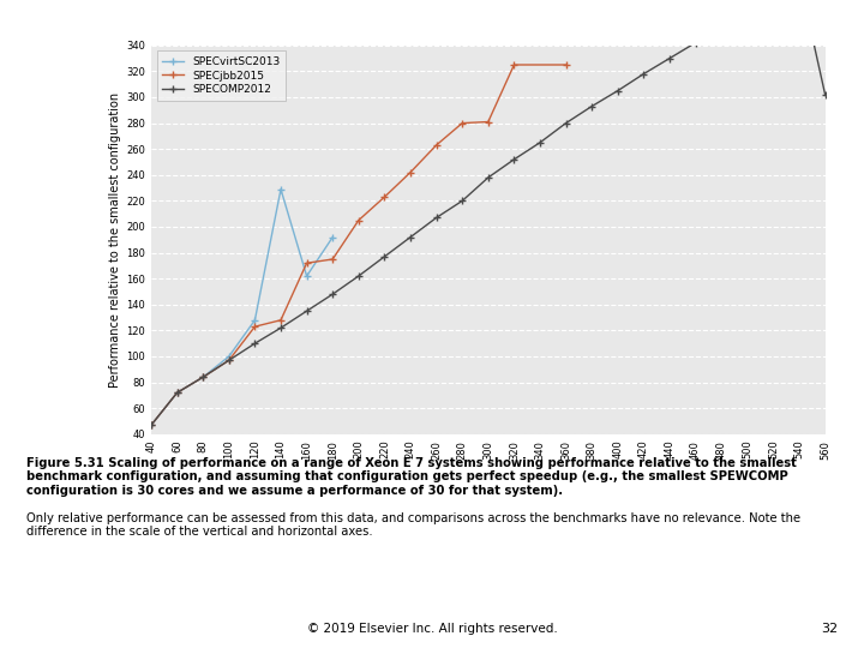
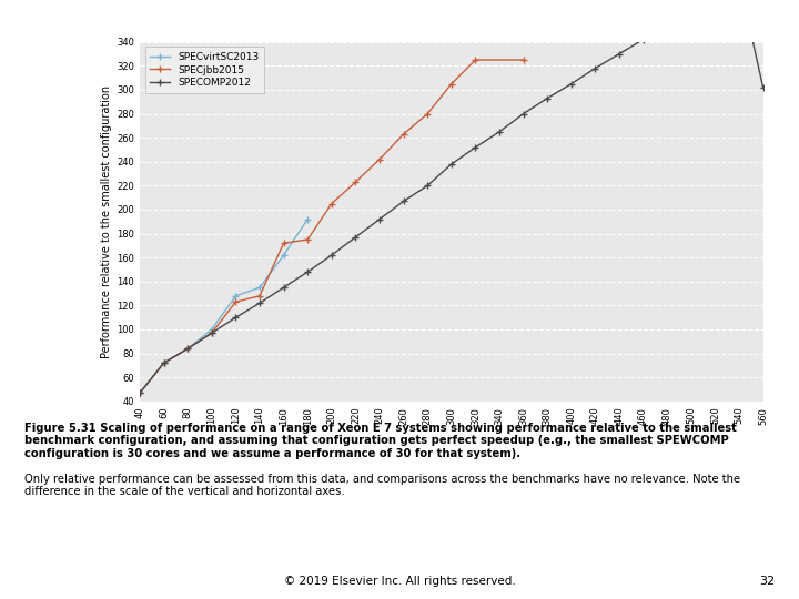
SPECvirtSC2013/140: 229 -> 135
SPECjbb2015/300: 281 -> 305
